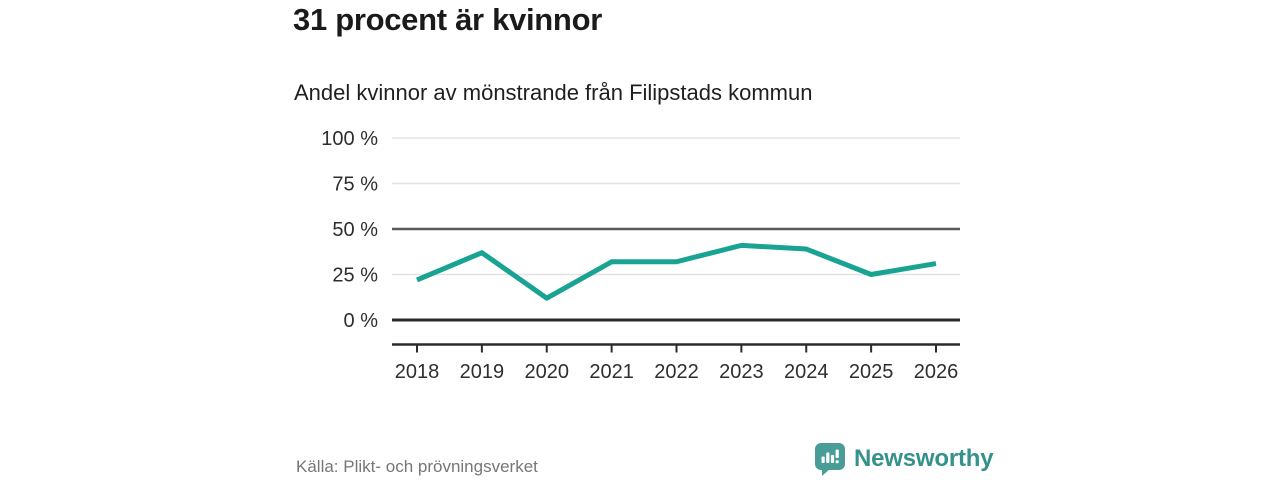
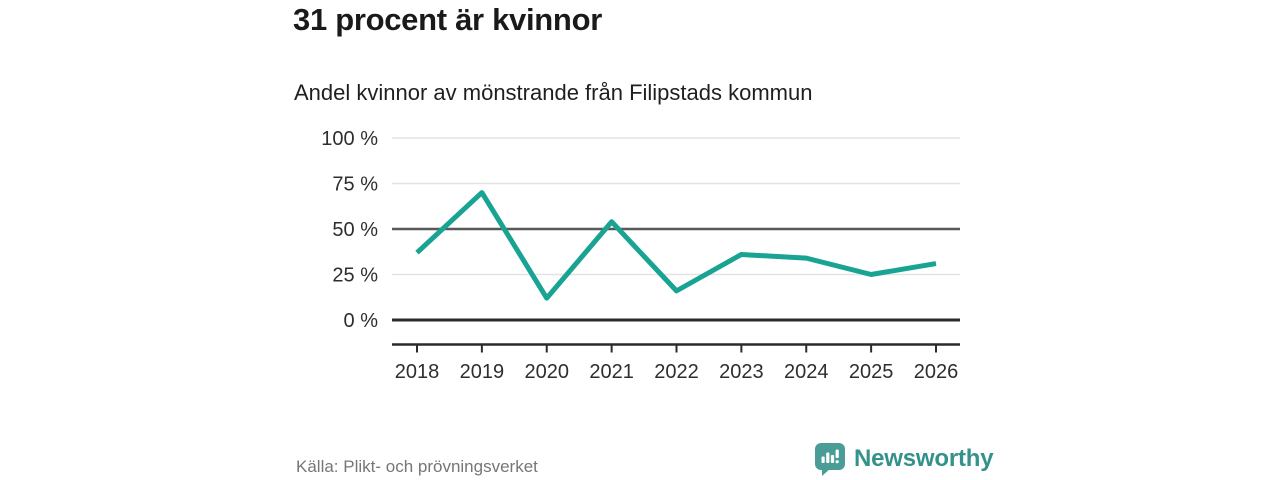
2018: 22% -> 37%
2019: 37% -> 70%
2021: 32% -> 54%
2022: 32% -> 16%
2023: 41% -> 36%
2024: 39% -> 34%
